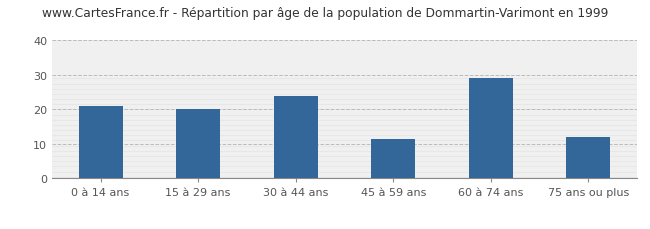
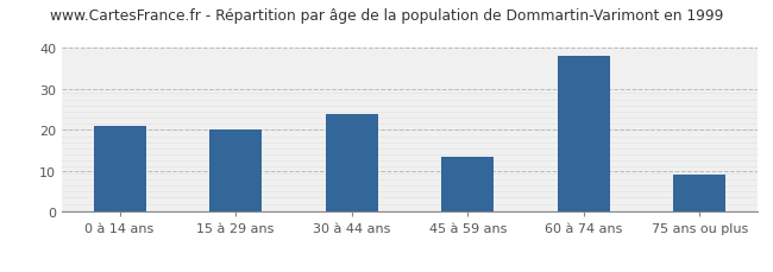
45 à 59 ans: 11.5 -> 13.5
60 à 74 ans: 29.0 -> 38.0
75 ans ou plus: 12.0 -> 9.0
